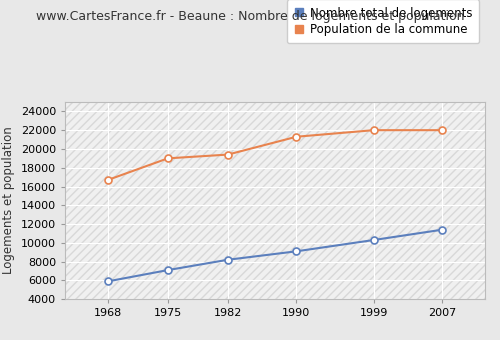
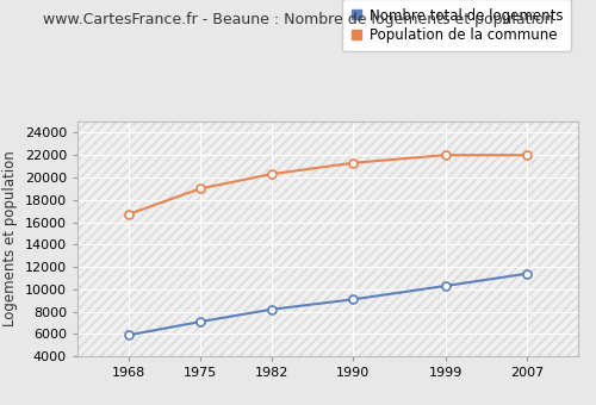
Population de la commune/1982: 19400 -> 20300
